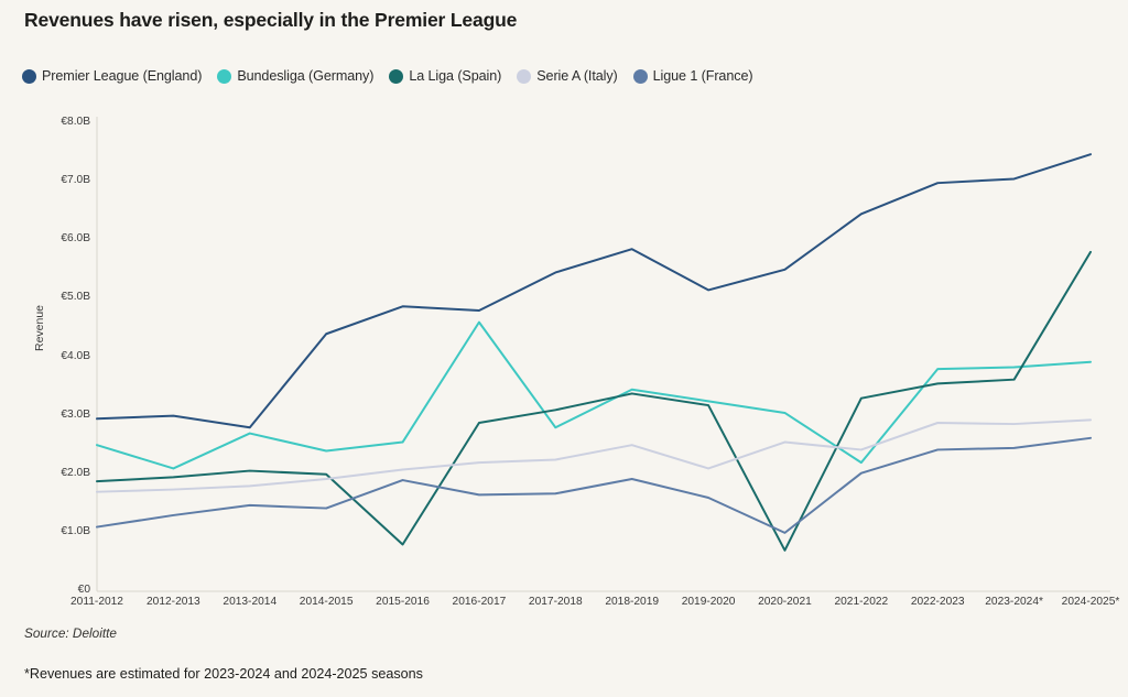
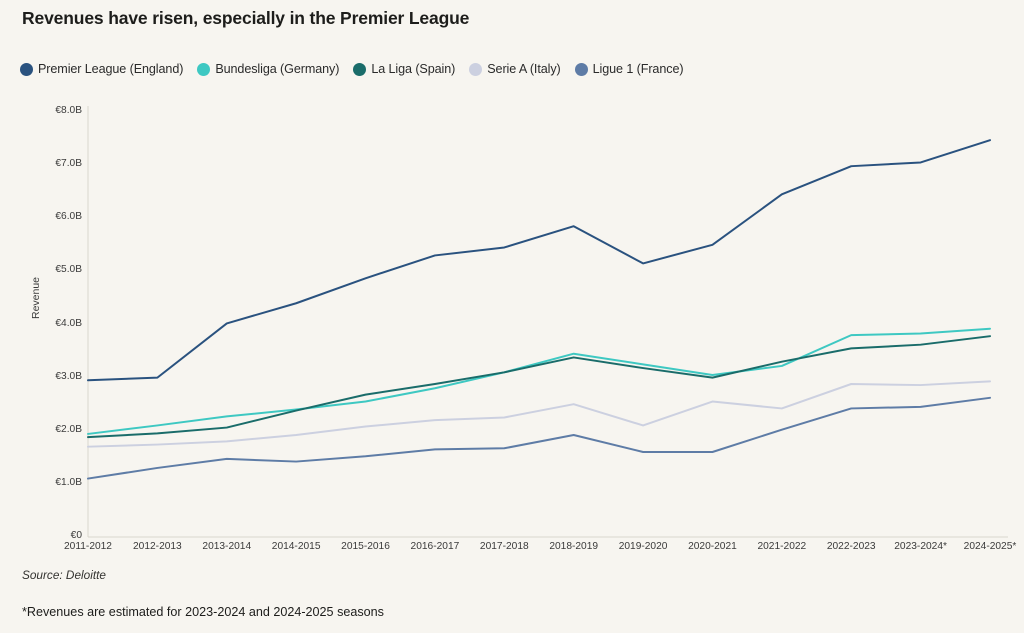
Bundesliga (Germany)/2011-2012: €2.5B -> €1.9B
Premier League (England)/2013-2014: €2.8B -> €4.0B
Bundesliga (Germany)/2013-2014: €2.7B -> €2.3B
La Liga (Spain)/2014-2015: €2.0B -> €2.4B
La Liga (Spain)/2015-2016: €0.8B -> €2.7B
Ligue 1 (France)/2015-2016: €1.9B -> €1.5B
Premier League (England)/2016-2017: €4.8B -> €5.3B
Bundesliga (Germany)/2016-2017: €4.6B -> €2.8B
Bundesliga (Germany)/2017-2018: €2.8B -> €3.1B
La Liga (Spain)/2020-2021: €0.7B -> €3.0B
Ligue 1 (France)/2020-2021: €1.0B -> €1.6B
Bundesliga (Germany)/2021-2022: €2.2B -> €3.2B
La Liga (Spain)/2024-2025*: €5.8B -> €3.8B
